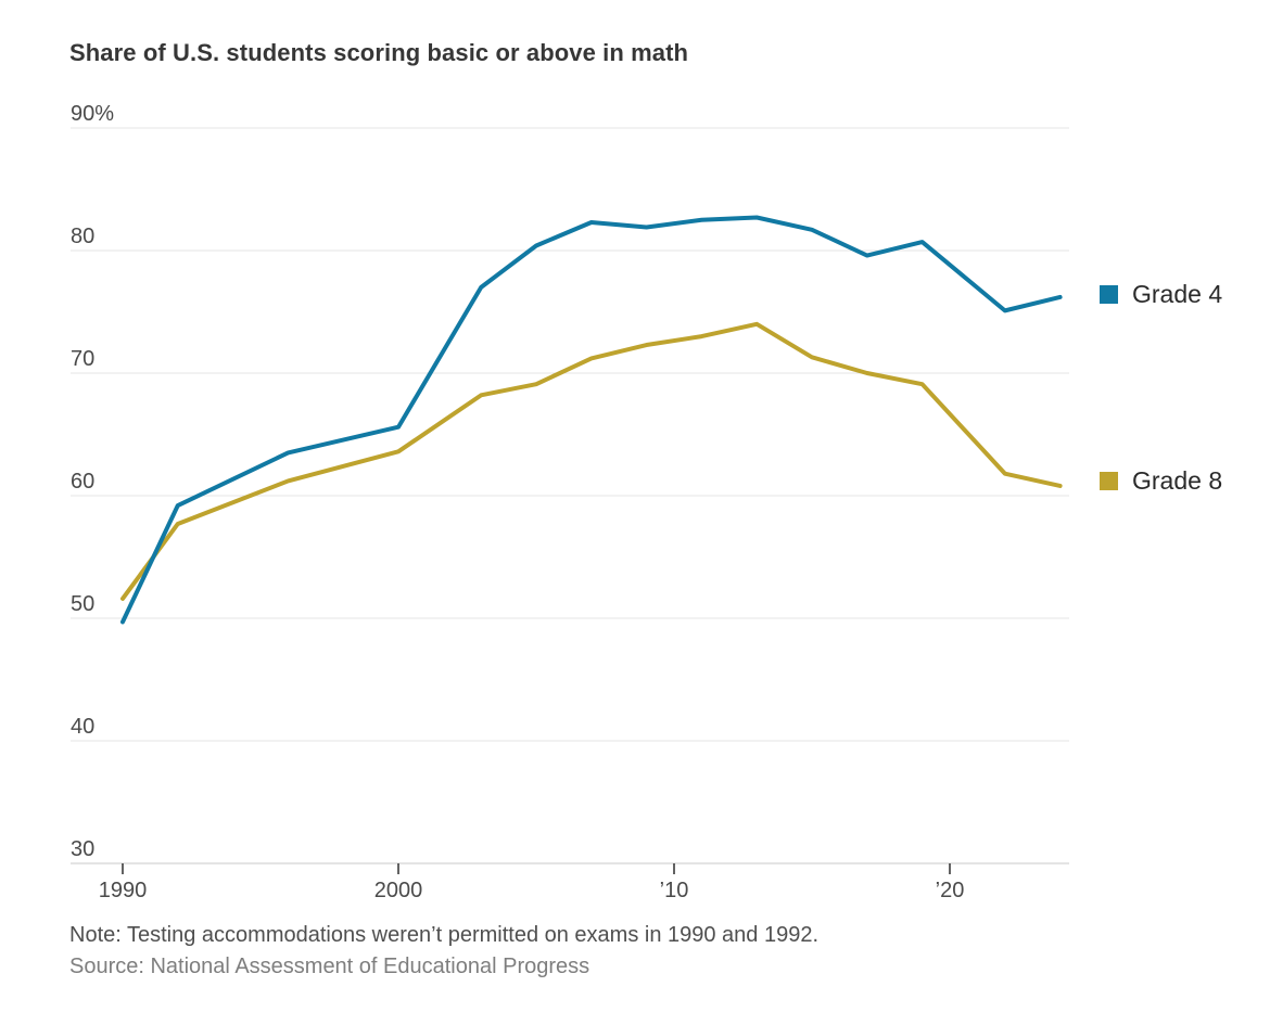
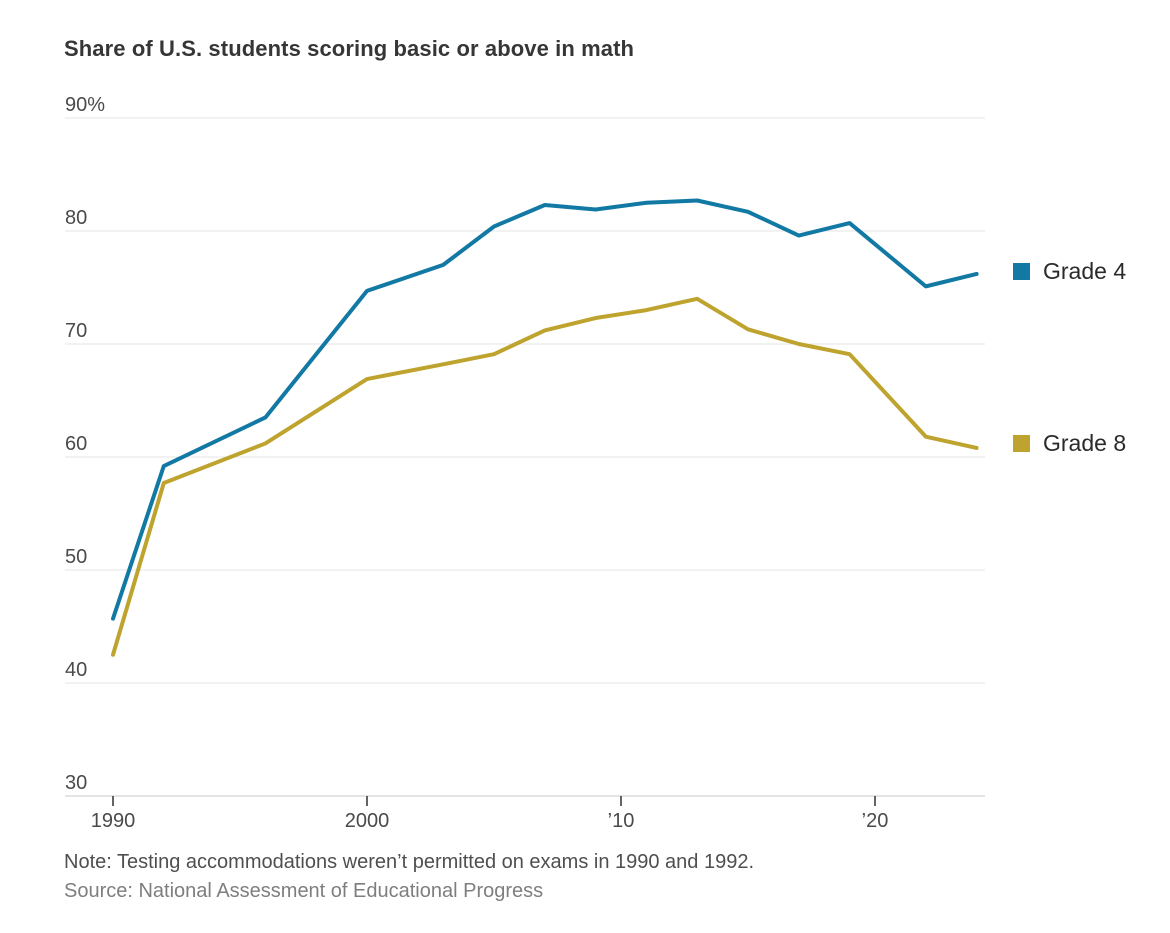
Grade 4/1990: 49.7% -> 45.7%
Grade 8/1990: 51.6% -> 42.5%
Grade 4/2000: 65.6% -> 74.7%
Grade 8/2000: 63.6% -> 66.9%
